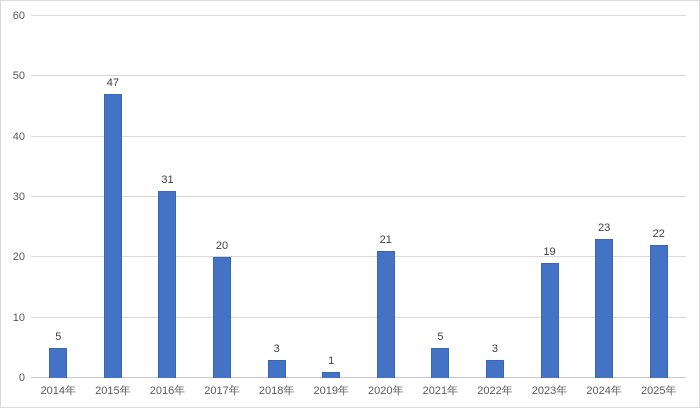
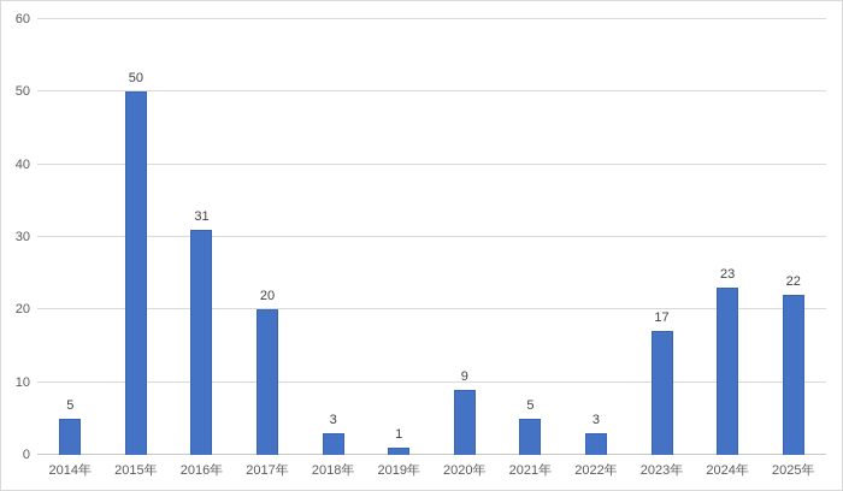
2015年: 47 -> 50
2020年: 21 -> 9
2023年: 19 -> 17
